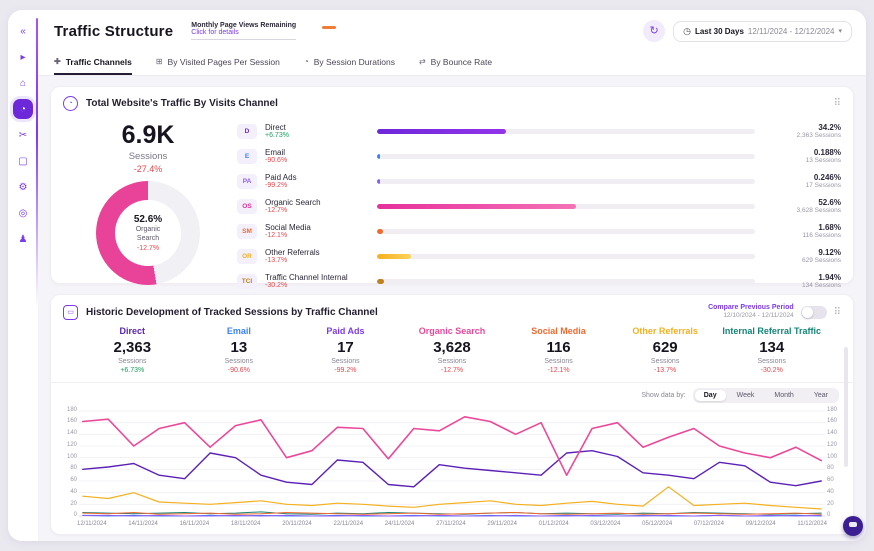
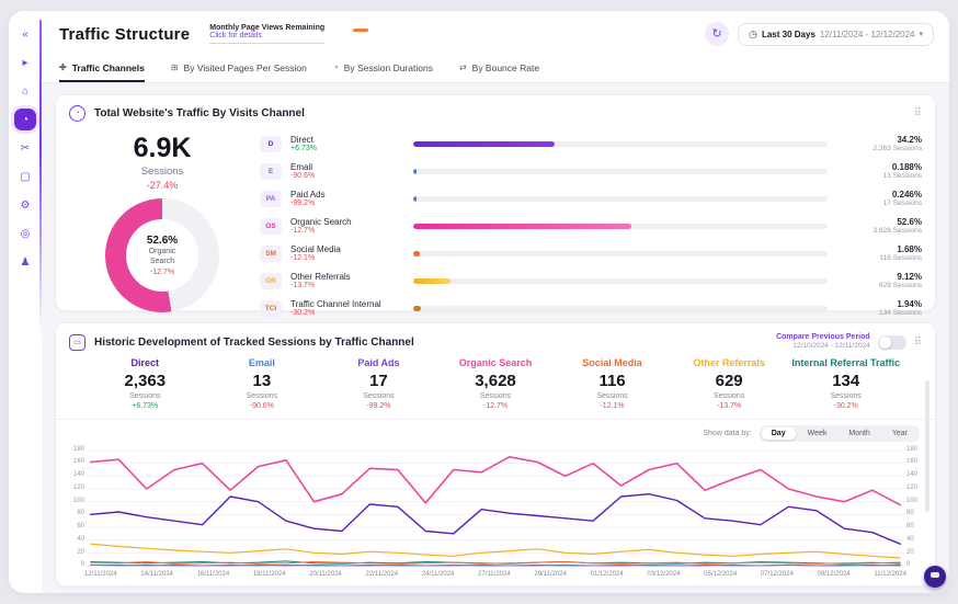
Other Referrals/14/11/2024: 40 -> 30
Direct/14/11/2024: 90 -> 80
Organic Search/01/12/2024: 70 -> 120
Other Referrals/05/12/2024: 50 -> 20
Direct/11/12/2024: 60 -> 30
